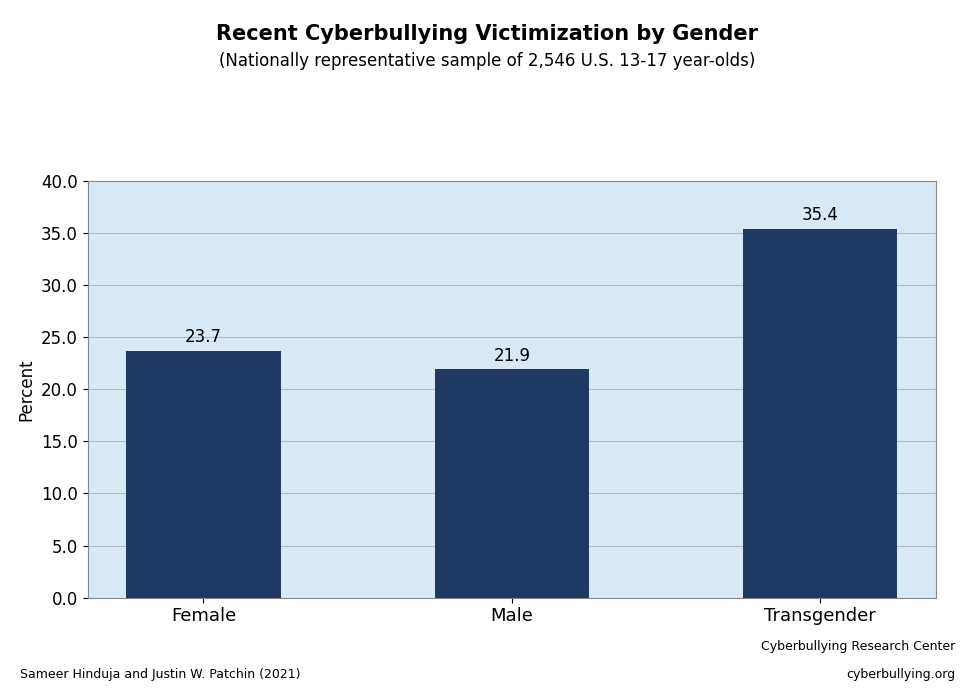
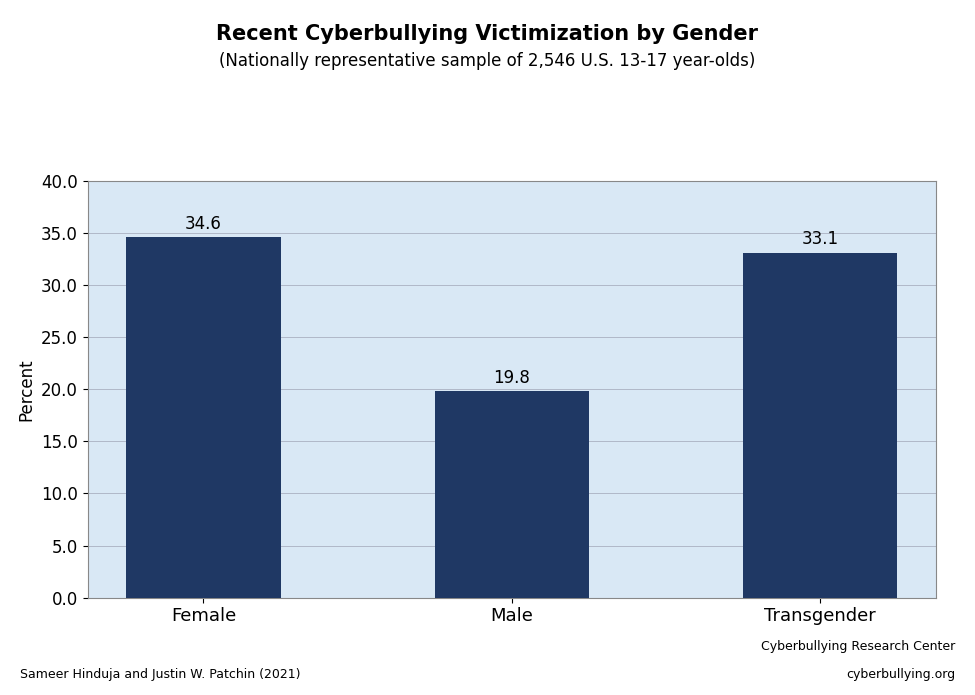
Female: 23.7 -> 34.6
Male: 21.9 -> 19.8
Transgender: 35.4 -> 33.1
